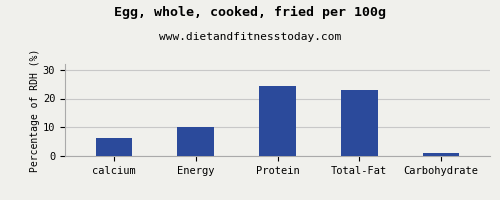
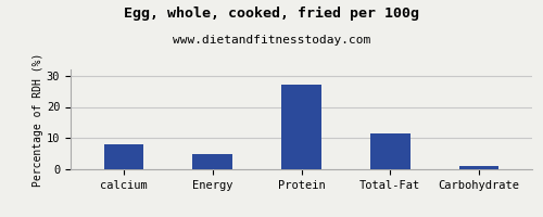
calcium: 6.2 -> 8.0
Energy: 10.0 -> 5.0
Protein: 24.2 -> 27.0
Total-Fat: 23.1 -> 11.5
